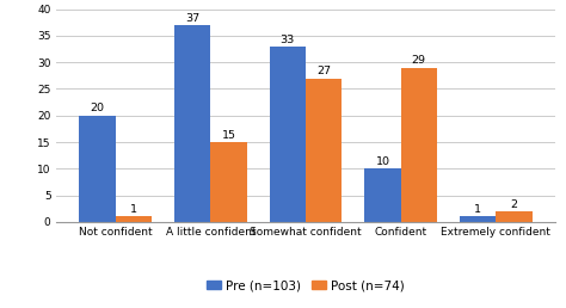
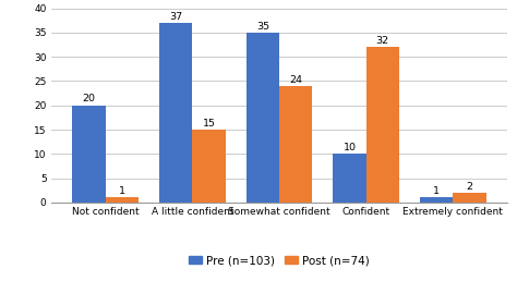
Pre (n=103)/Somewhat confident: 33 -> 35
Post (n=74)/Somewhat confident: 27 -> 24
Post (n=74)/Confident: 29 -> 32
